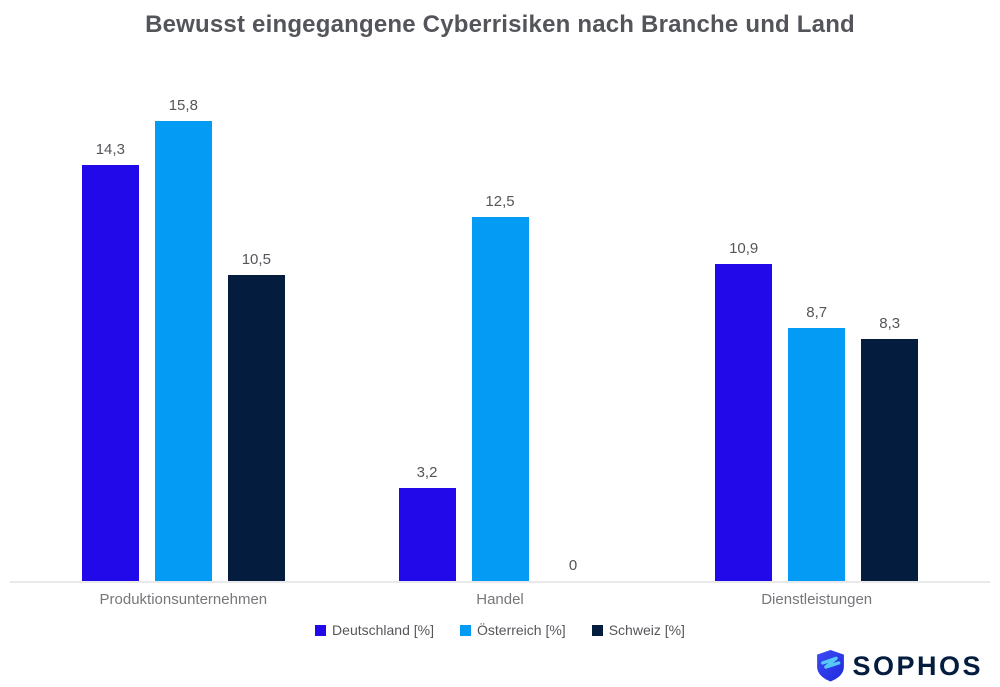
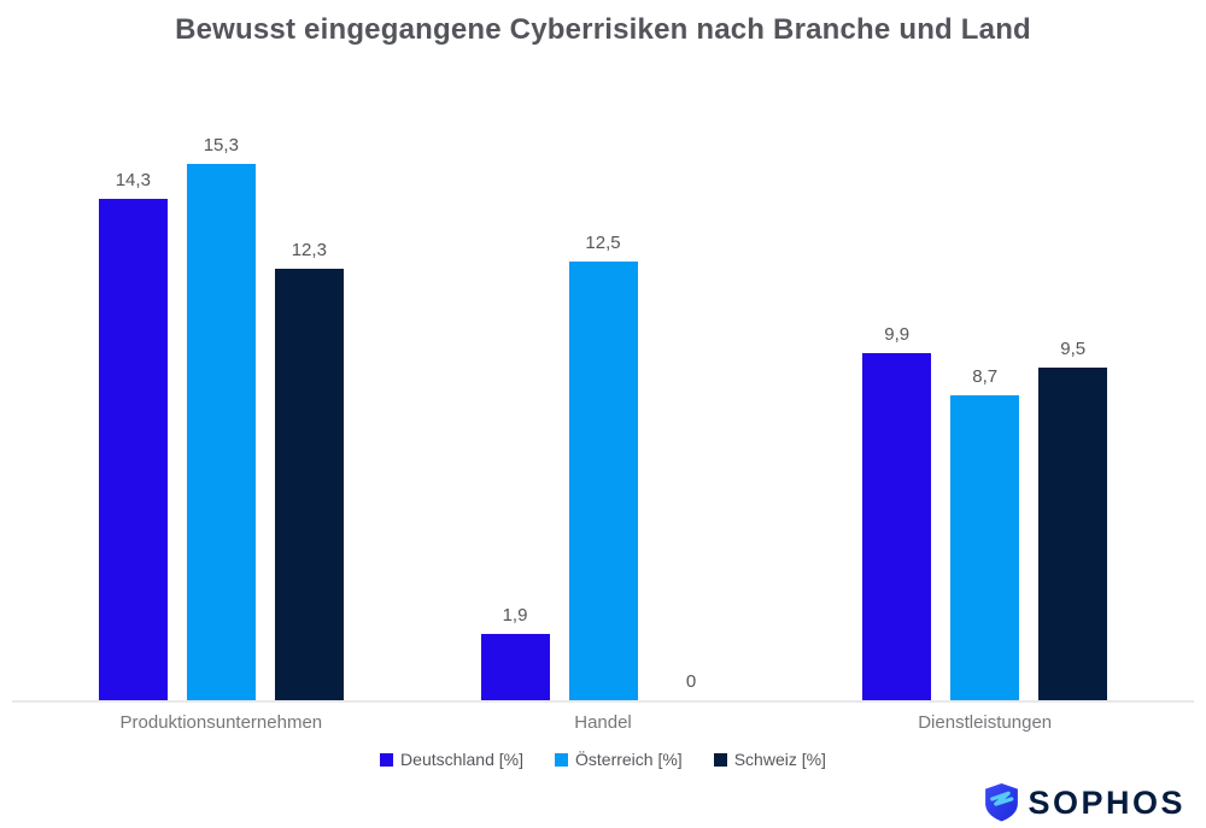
Österreich [%]/Produktionsunternehmen: 15,8 -> 15,3
Schweiz [%]/Produktionsunternehmen: 10,5 -> 12,3
Deutschland [%]/Handel: 3,2 -> 1,9
Deutschland [%]/Dienstleistungen: 10,9 -> 9,9
Schweiz [%]/Dienstleistungen: 8,3 -> 9,5
